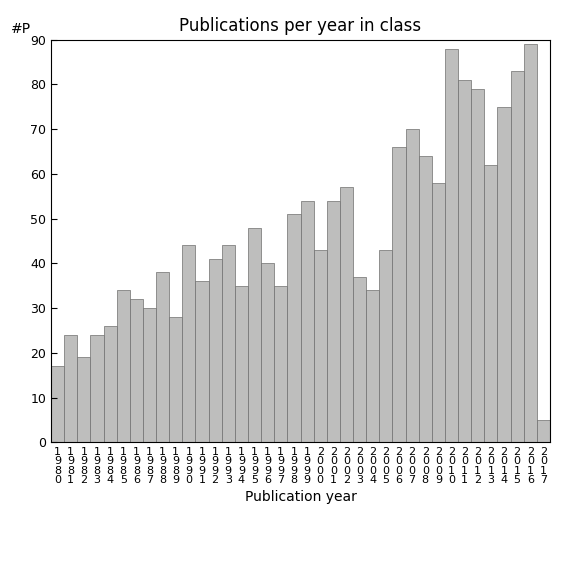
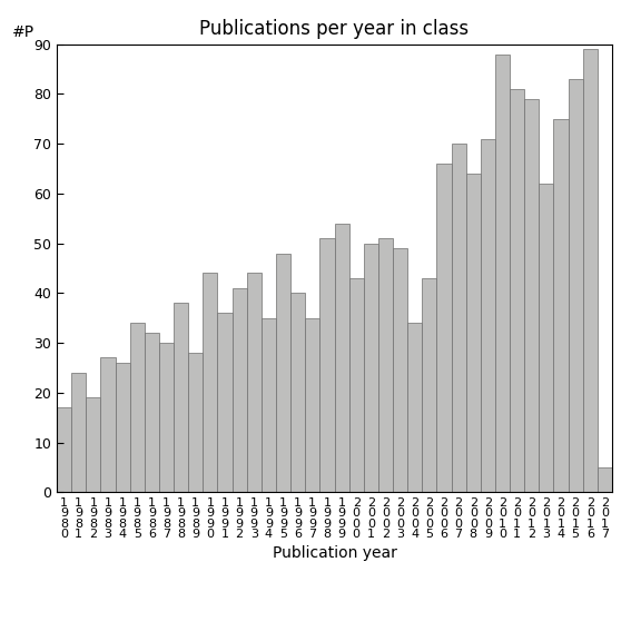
1 9 8 3: 24 -> 27
2 0 0 1: 54 -> 50
2 0 0 2: 57 -> 51
2 0 0 3: 37 -> 49
2 0 0 9: 58 -> 71
